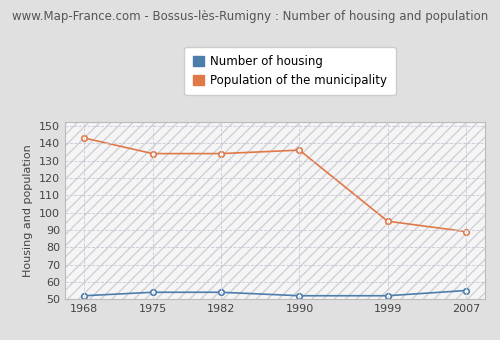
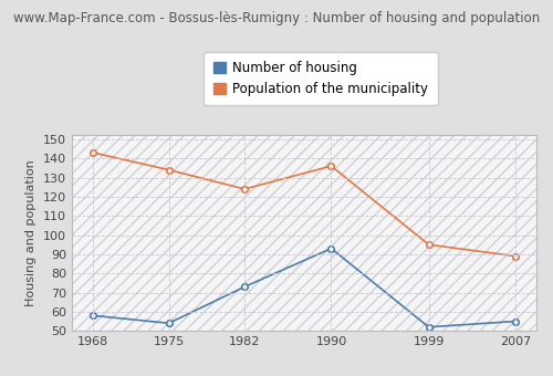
Number of housing/1968: 52 -> 58
Number of housing/1982: 54 -> 73
Population of the municipality/1982: 134 -> 124
Number of housing/1990: 52 -> 93
